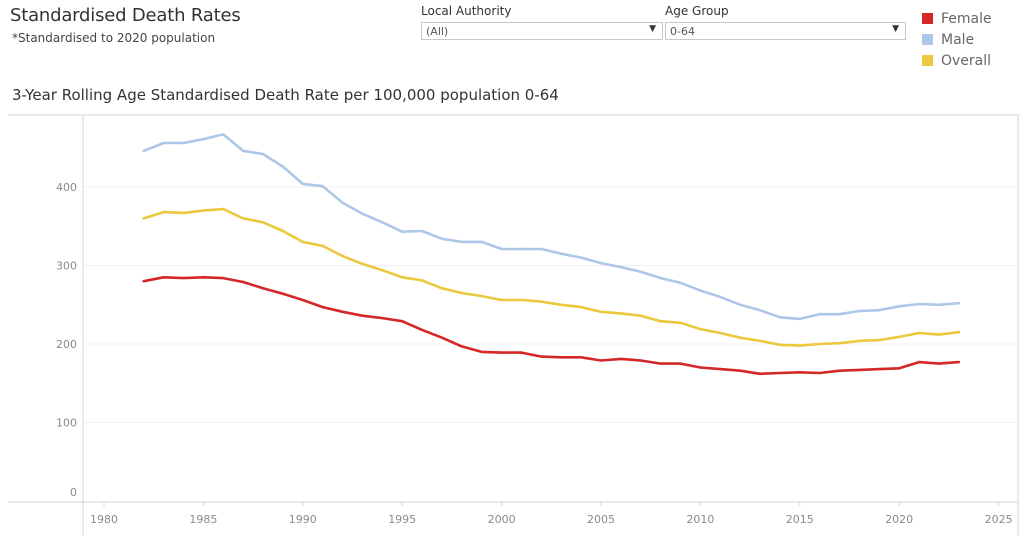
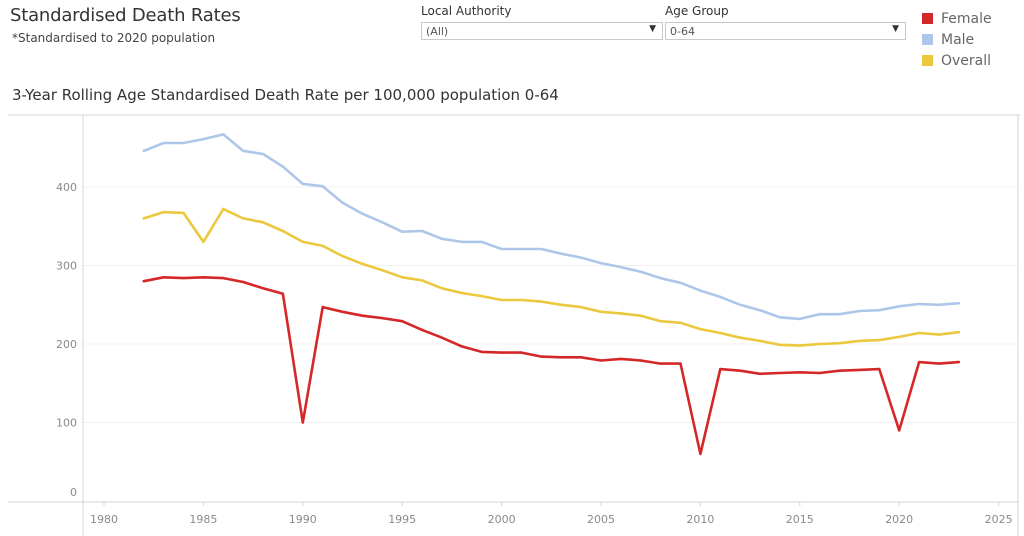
Overall/1985: 370 -> 330
Female/1990: 260 -> 100
Female/2010: 170 -> 60
Female/2020: 170 -> 90
